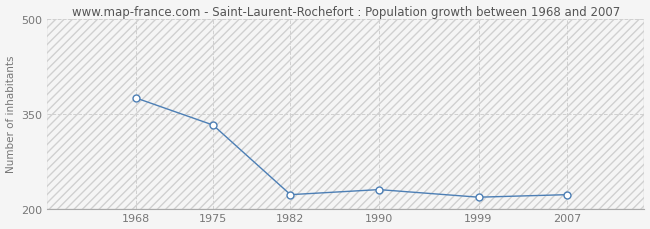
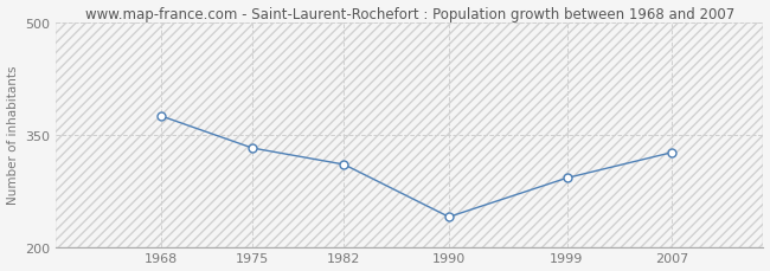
1982: 222 -> 310
1990: 230 -> 240
1999: 218 -> 292
2007: 222 -> 326
